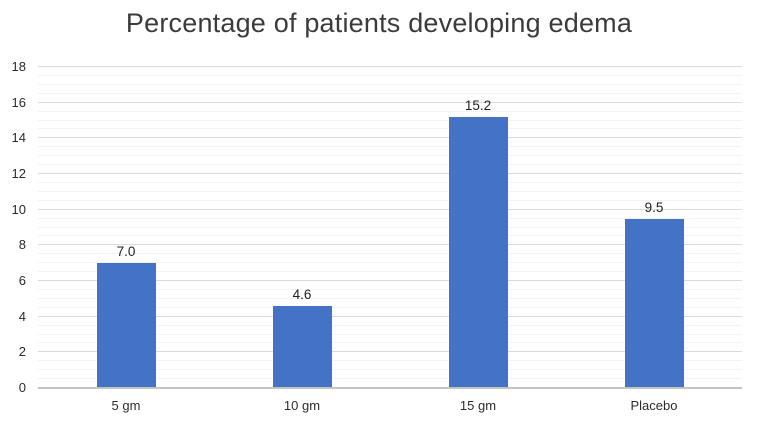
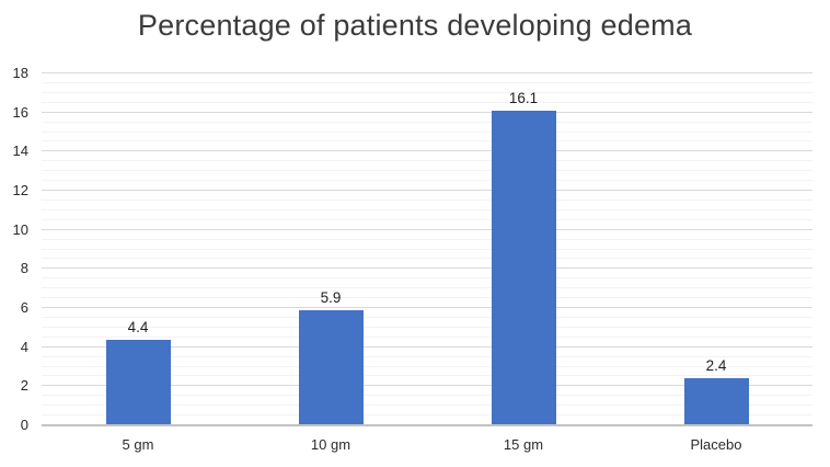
5 gm: 7.0 -> 4.4
10 gm: 4.6 -> 5.9
15 gm: 15.2 -> 16.1
Placebo: 9.5 -> 2.4
